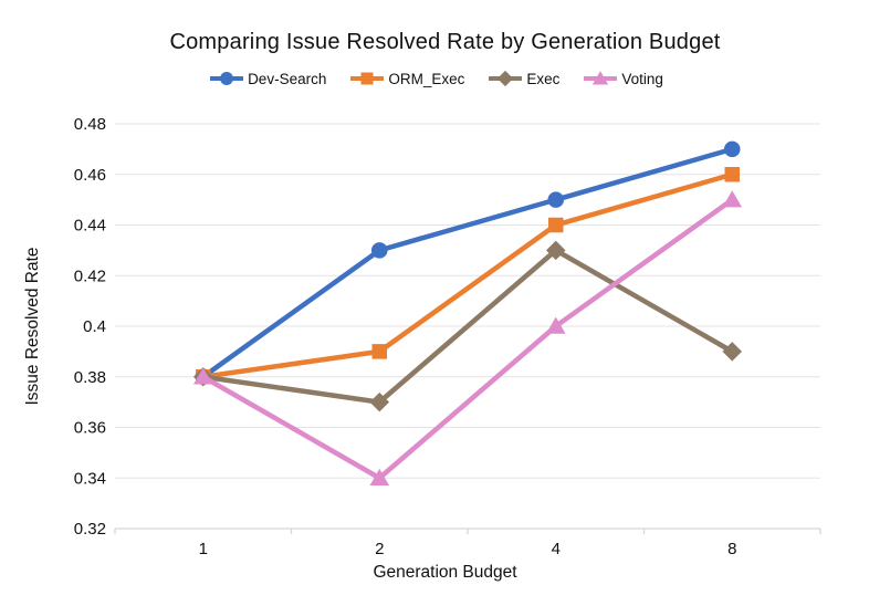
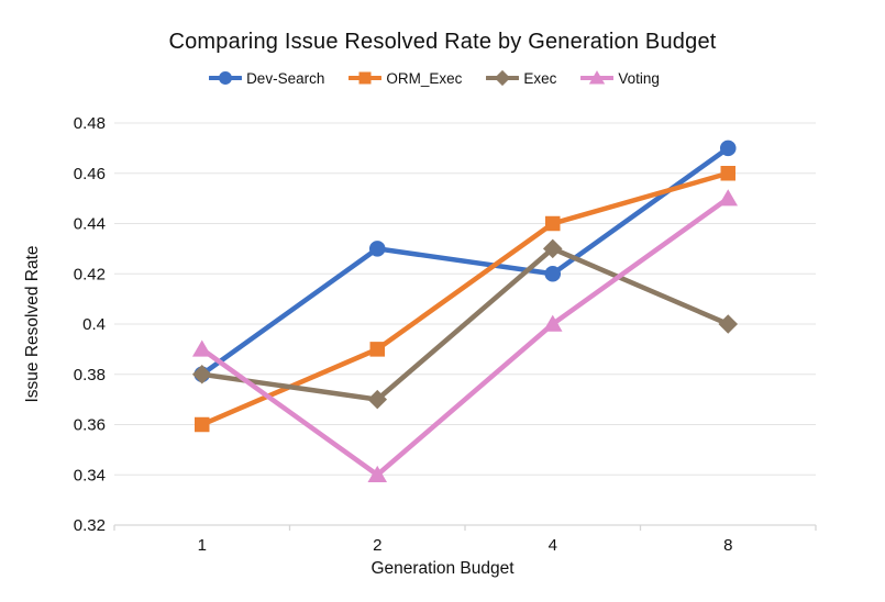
ORM_Exec/1: 0.38 -> 0.36
Voting/1: 0.38 -> 0.39
Dev-Search/4: 0.45 -> 0.42
Exec/8: 0.39 -> 0.40
